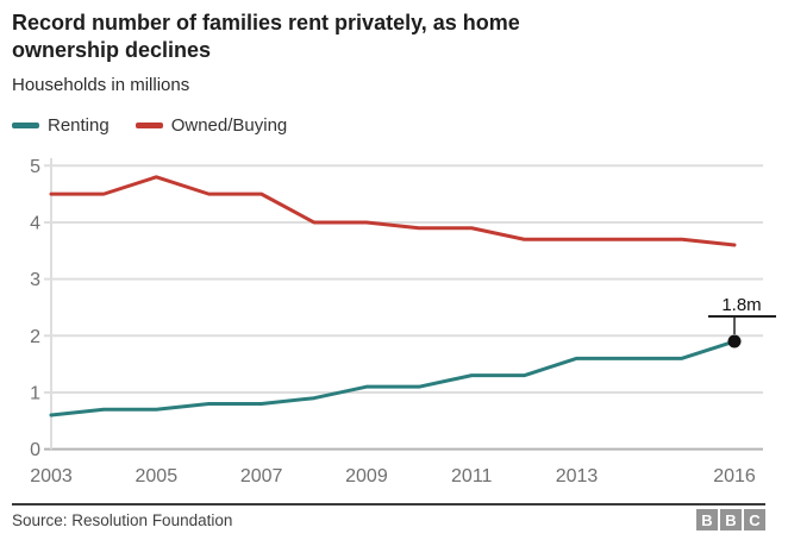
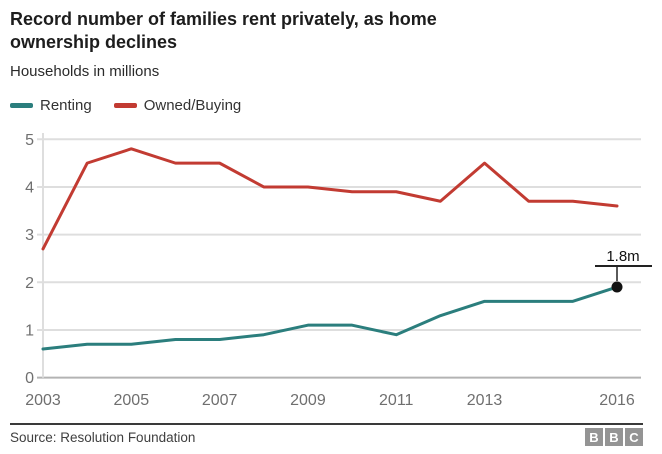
Owned/Buying/2003: 4.5 -> 2.7
Renting/2011: 1.3 -> 0.9
Owned/Buying/2013: 3.7 -> 4.5
